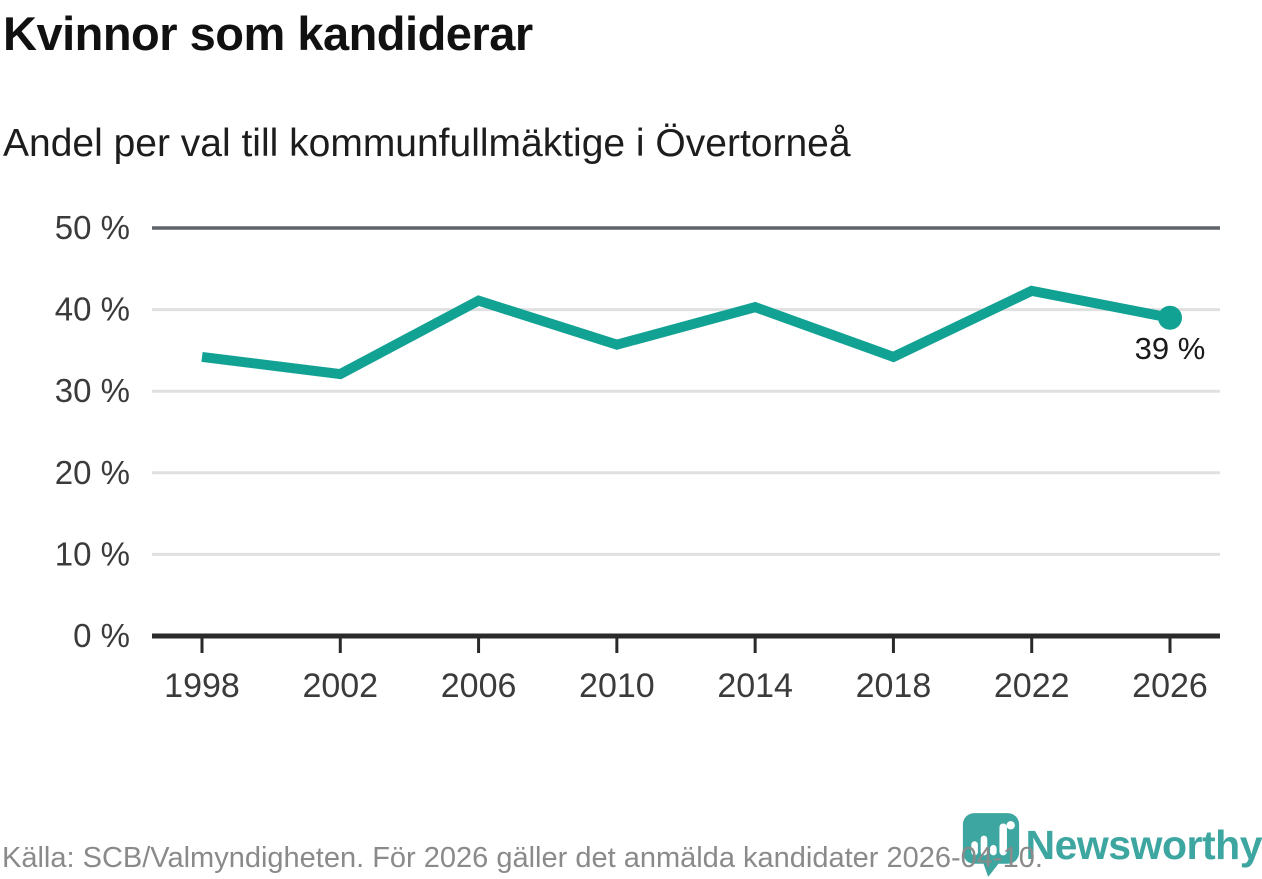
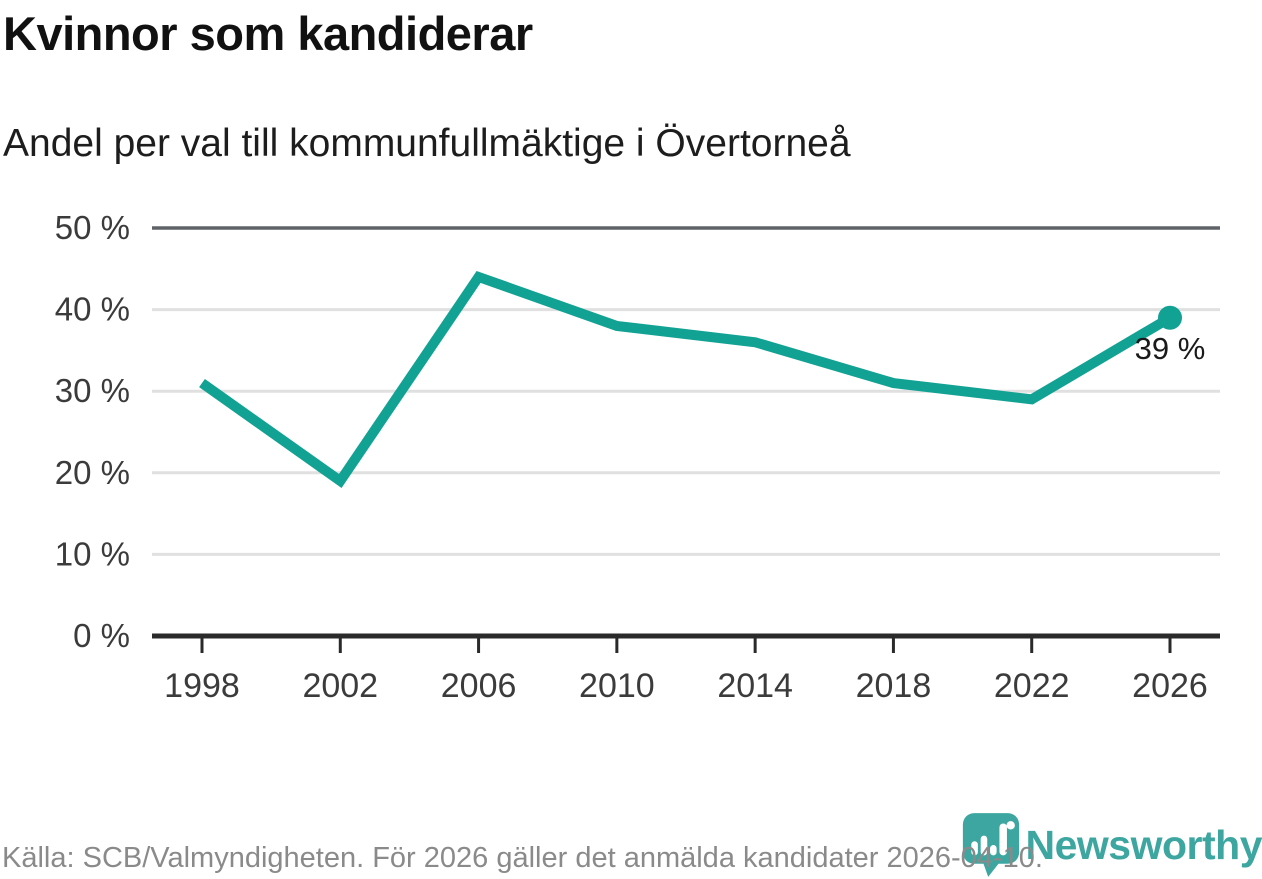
1998: 34% -> 31%
2002: 32% -> 19%
2006: 41% -> 44%
2010: 36% -> 38%
2014: 40% -> 36%
2018: 34% -> 31%
2022: 42% -> 29%
